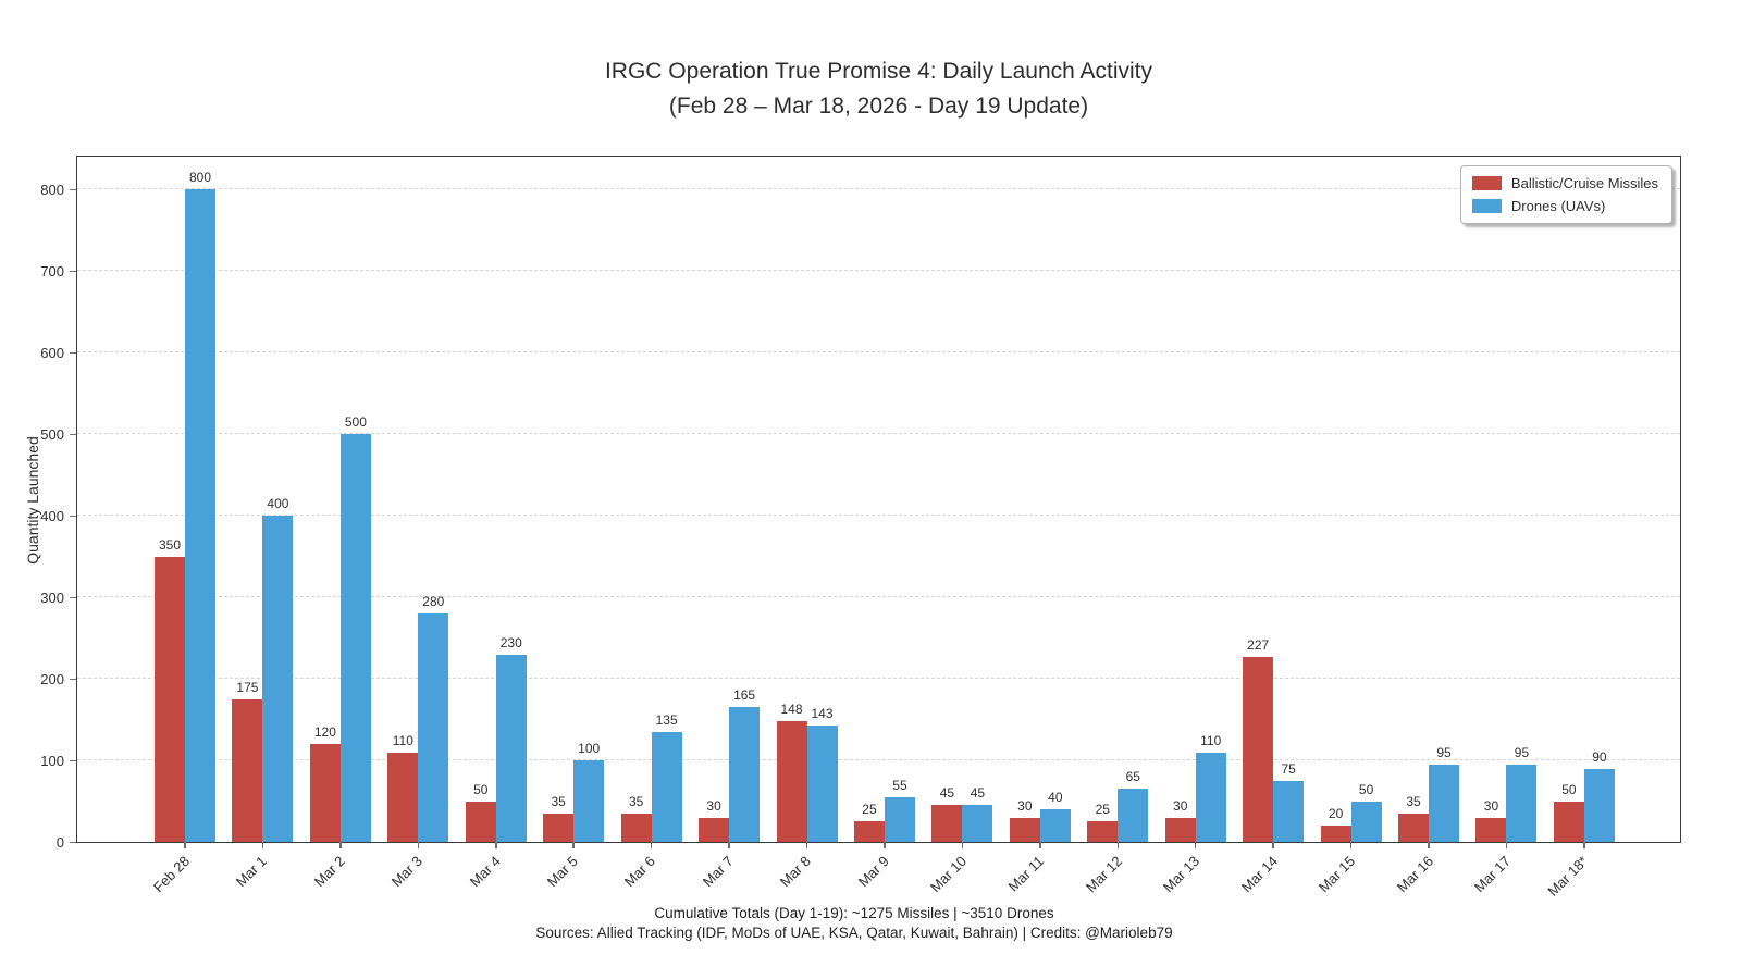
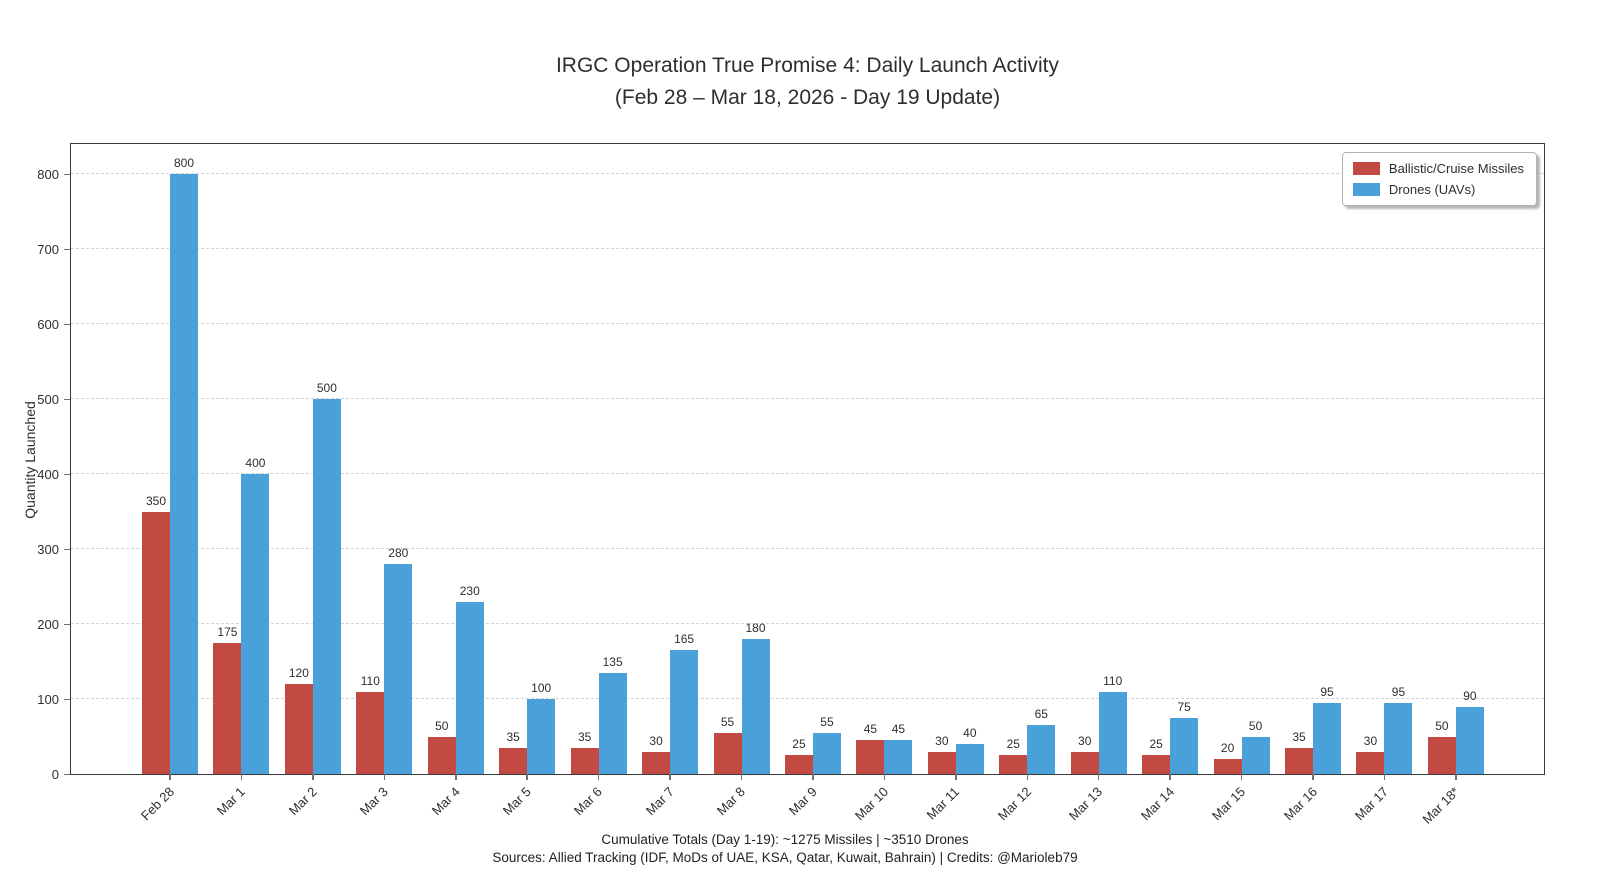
Ballistic/Cruise Missiles/Mar 8: 148 -> 55
Drones (UAVs)/Mar 8: 143 -> 180
Ballistic/Cruise Missiles/Mar 14: 227 -> 25
